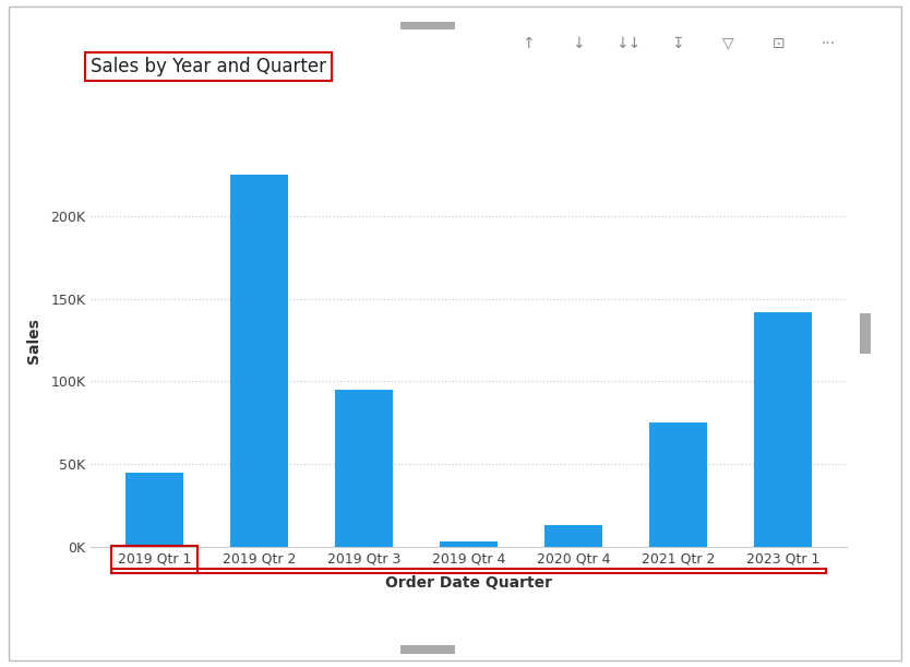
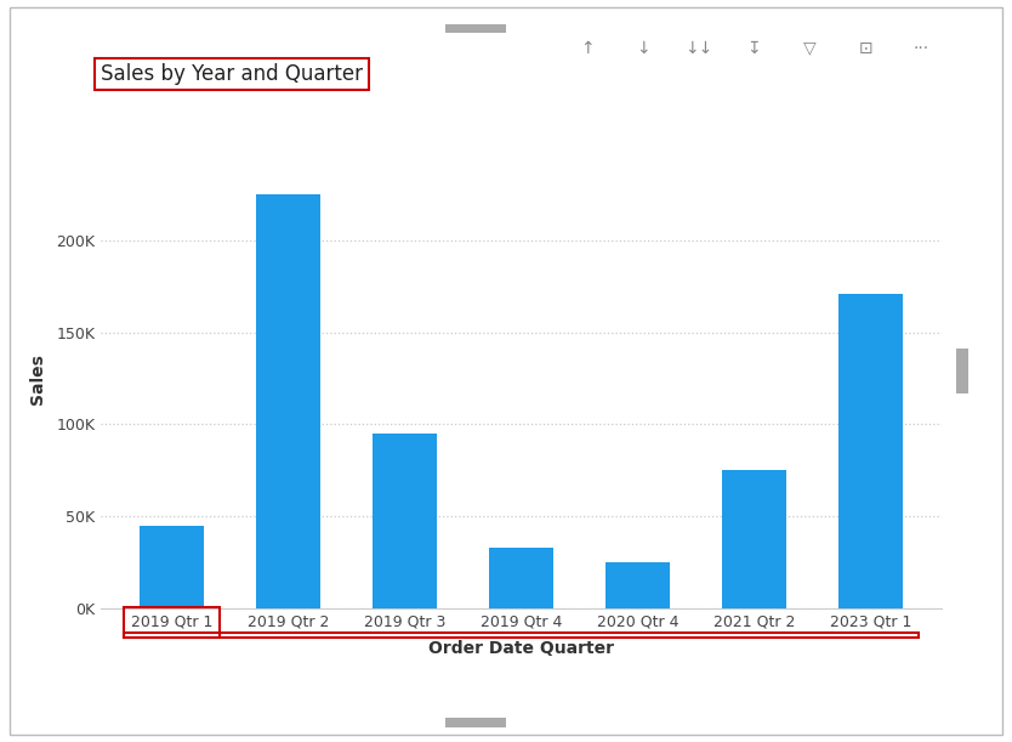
2019 Qtr 4: 3K -> 33K
2020 Qtr 4: 13K -> 25K
2023 Qtr 1: 142K -> 171K
